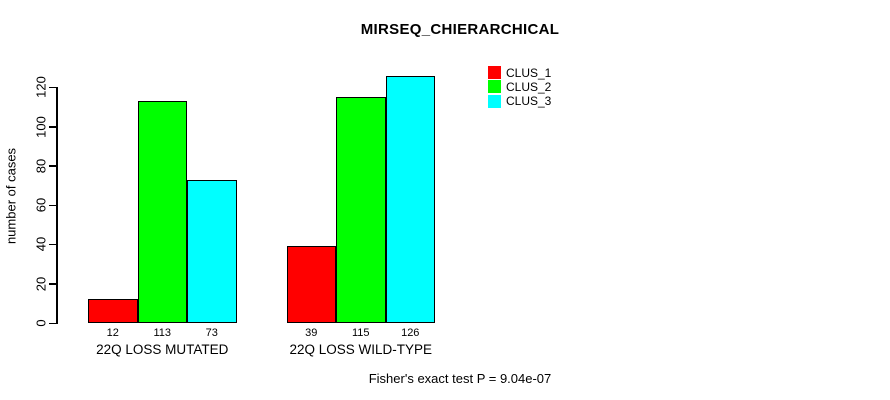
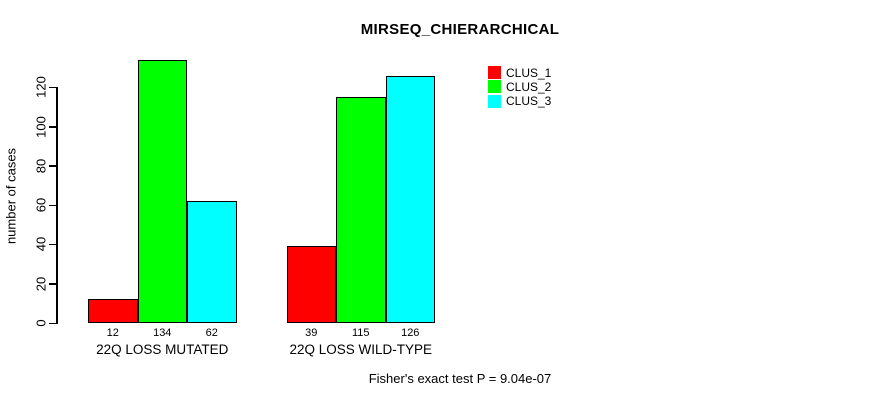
CLUS_2/22Q LOSS MUTATED: 113 -> 134
CLUS_3/22Q LOSS MUTATED: 73 -> 62
